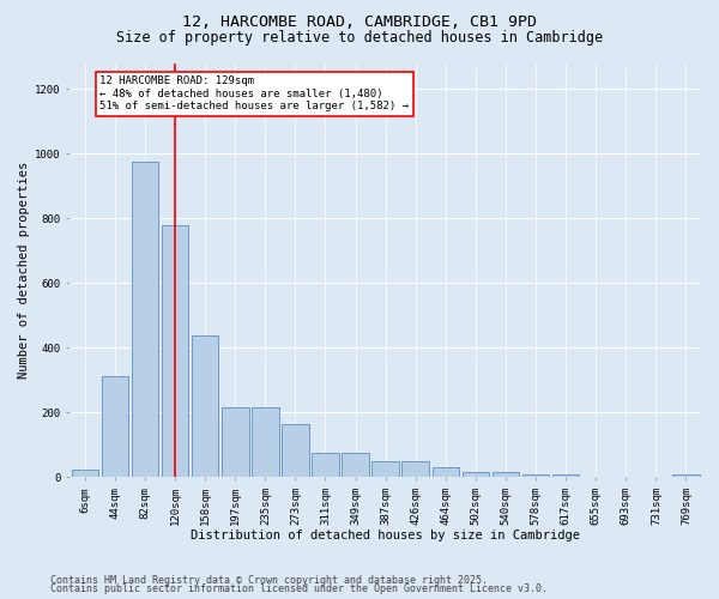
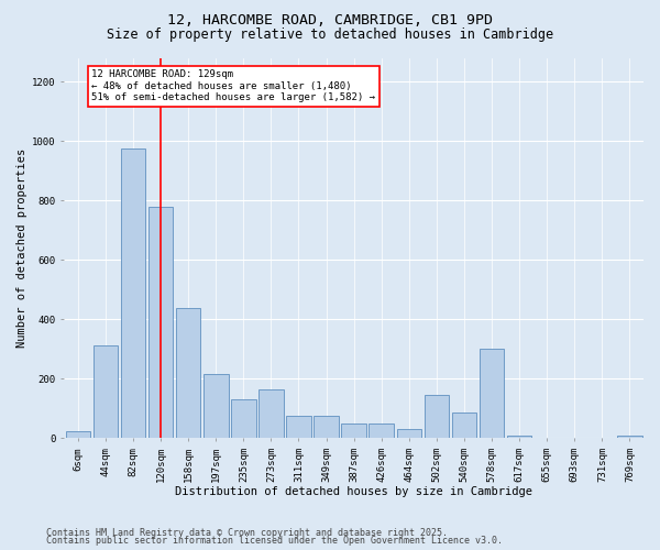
235sqm: 215 -> 130
502sqm: 18 -> 145
540sqm: 18 -> 85
578sqm: 10 -> 300
